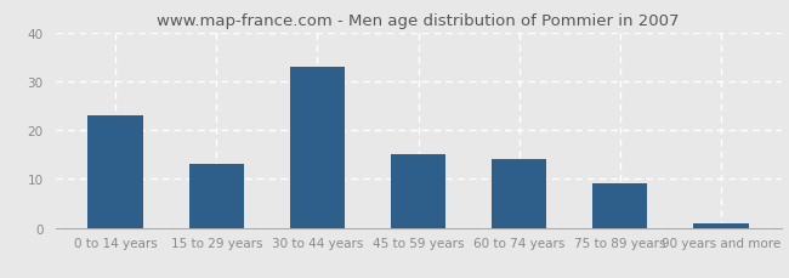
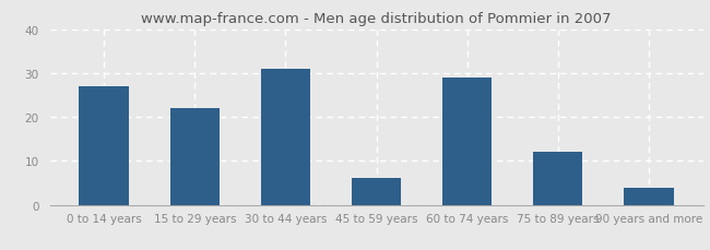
0 to 14 years: 23 -> 27
15 to 29 years: 13 -> 22
30 to 44 years: 33 -> 31
45 to 59 years: 15 -> 6
60 to 74 years: 14 -> 29
75 to 89 years: 9 -> 12
90 years and more: 1 -> 4
